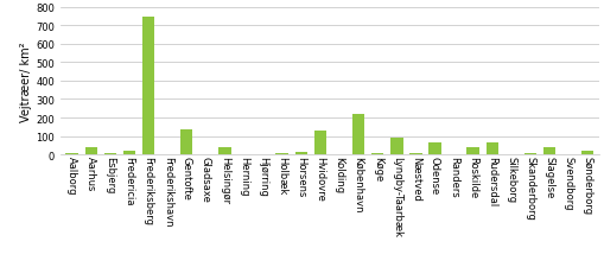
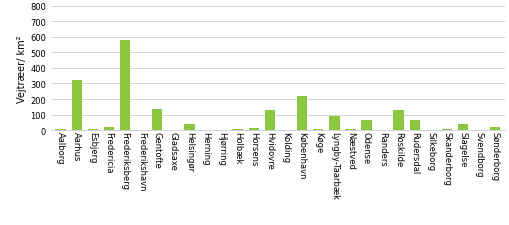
Aarhus: 40 -> 320
Frederiksberg: 740 -> 580
Roskilde: 40 -> 130
